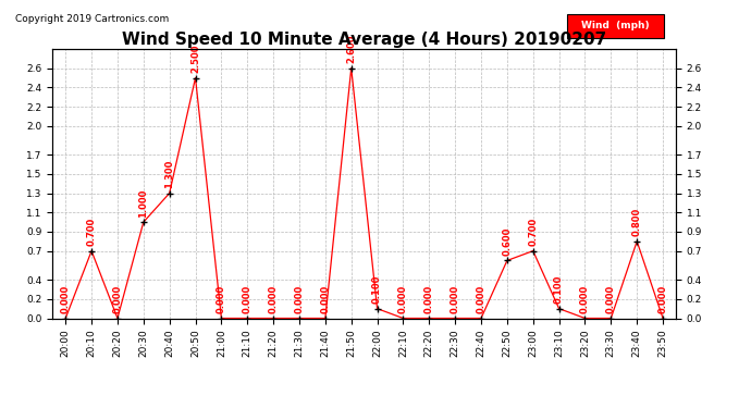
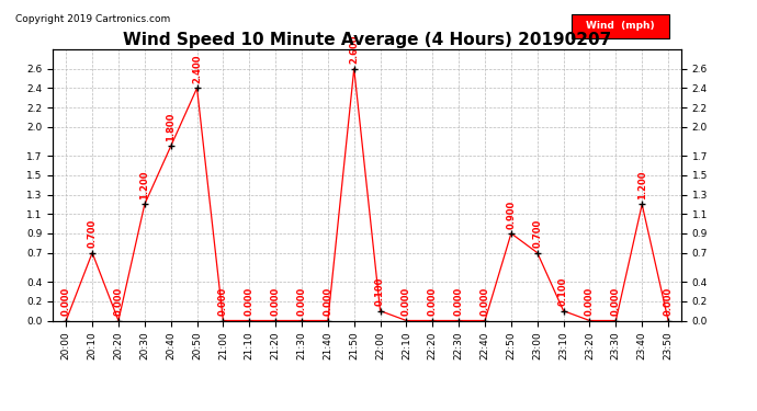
20:30: 1.000 -> 1.200
20:40: 1.300 -> 1.800
20:50: 2.500 -> 2.400
22:50: 0.600 -> 0.900
23:40: 0.800 -> 1.200
